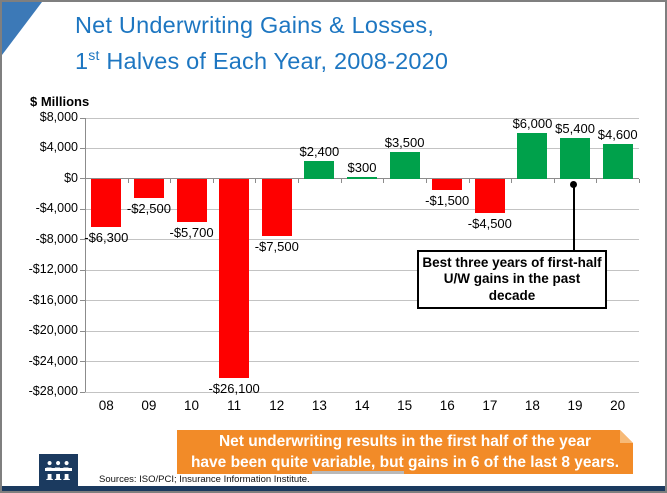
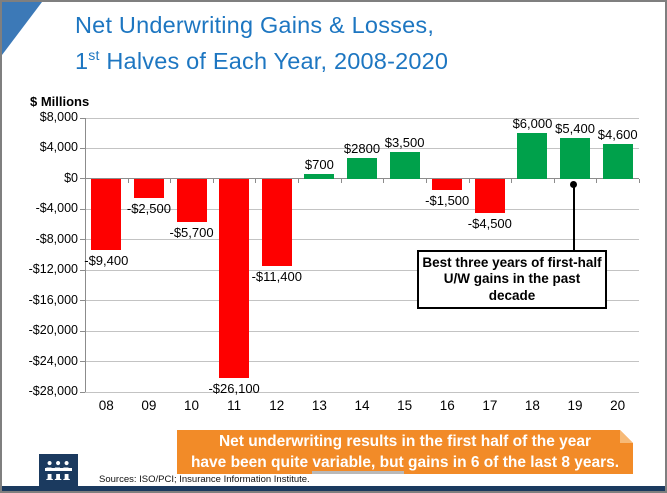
08: -$6,300 -> -$9,400
12: -$7,500 -> -$11,400
13: $2,400 -> $700
14: $300 -> $2800
